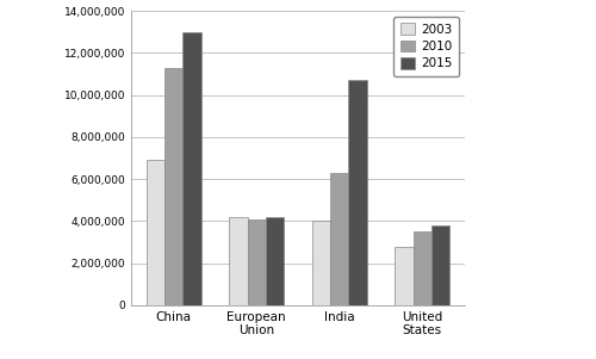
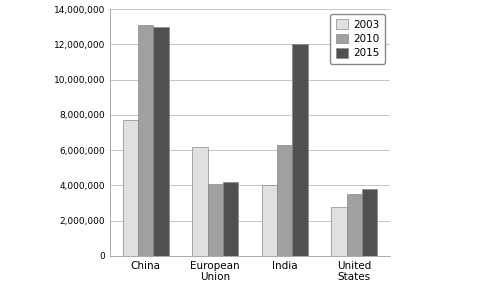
2003/China: 6,900,000 -> 7,700,000
2010/China: 11,300,000 -> 13,100,000
2003/European Union: 4,200,000 -> 6,200,000
2015/India: 10,700,000 -> 12,000,000
